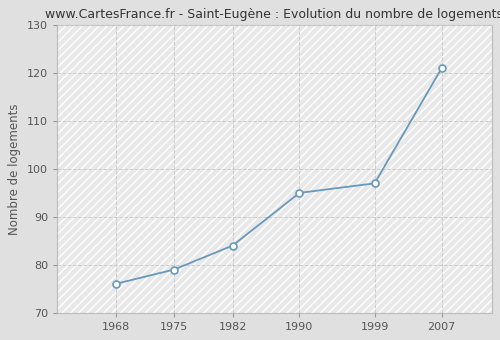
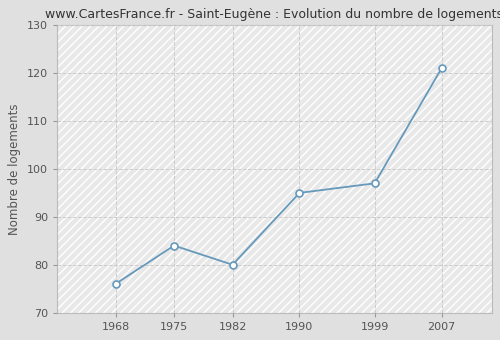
1975: 79 -> 84
1982: 84 -> 80
